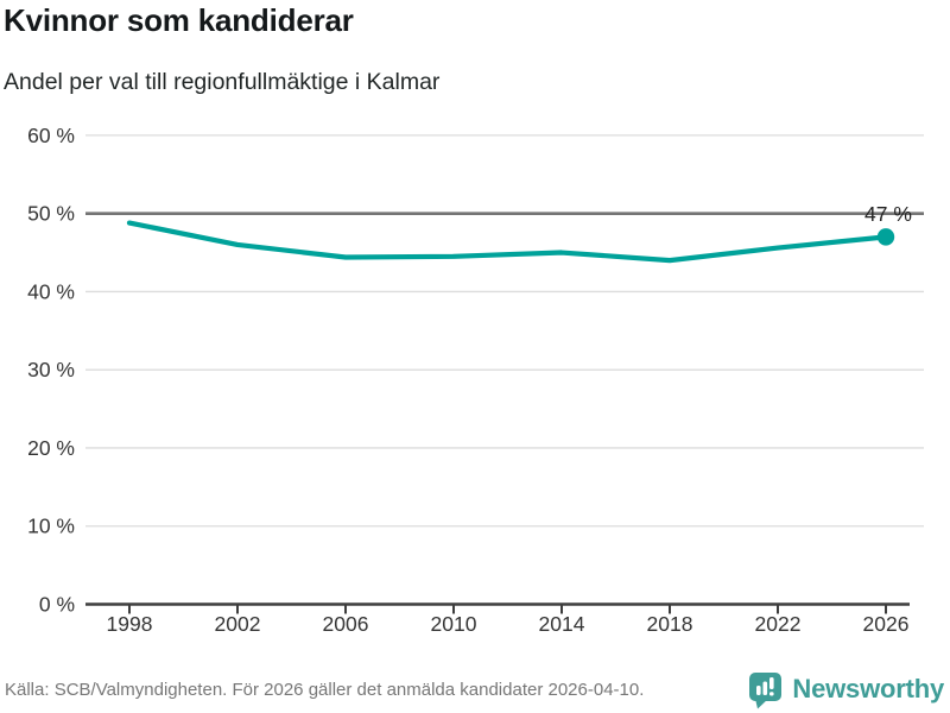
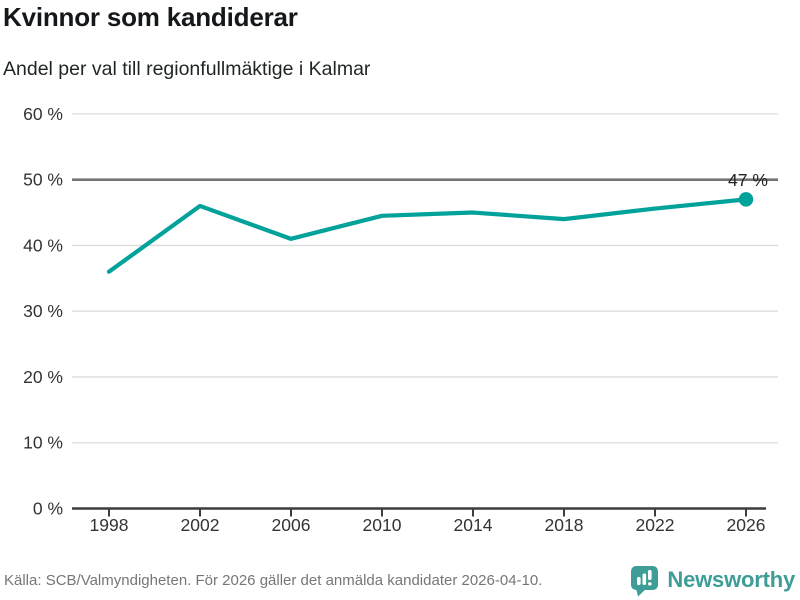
1998: 49% -> 36%
2006: 44% -> 41%
